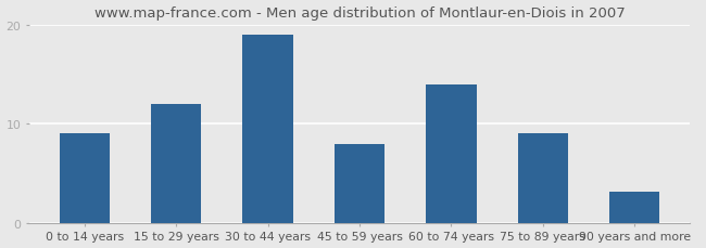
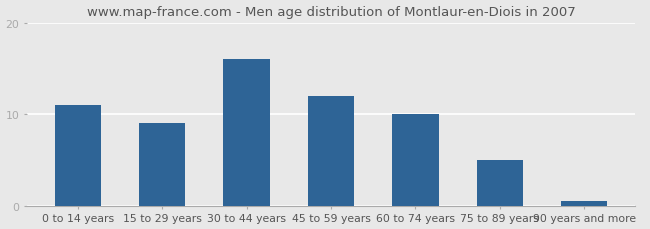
0 to 14 years: 9.0 -> 11.0
15 to 29 years: 12.0 -> 9.0
30 to 44 years: 19.0 -> 16.0
45 to 59 years: 8.0 -> 12.0
60 to 74 years: 14.0 -> 10.0
75 to 89 years: 9.0 -> 5.0
90 years and more: 3.2 -> 0.5
